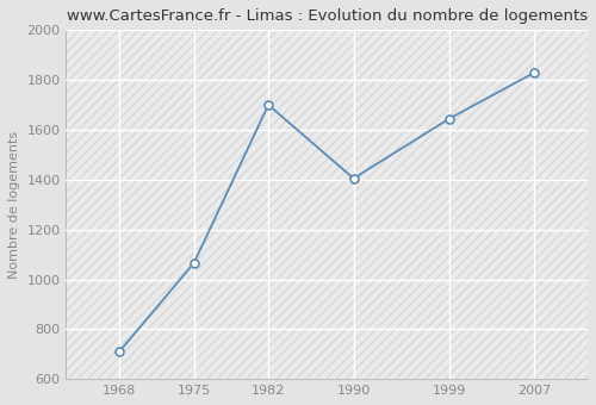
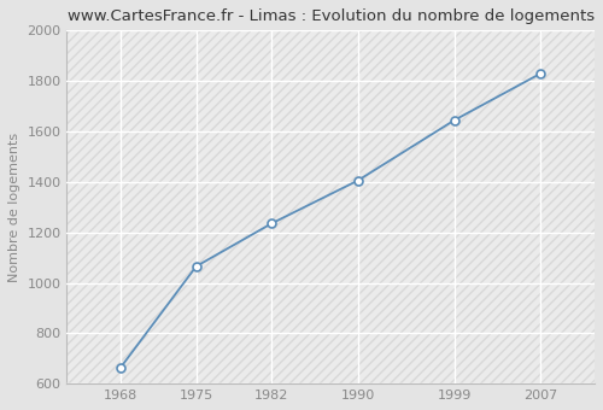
1968: 710 -> 665
1982: 1700 -> 1235
